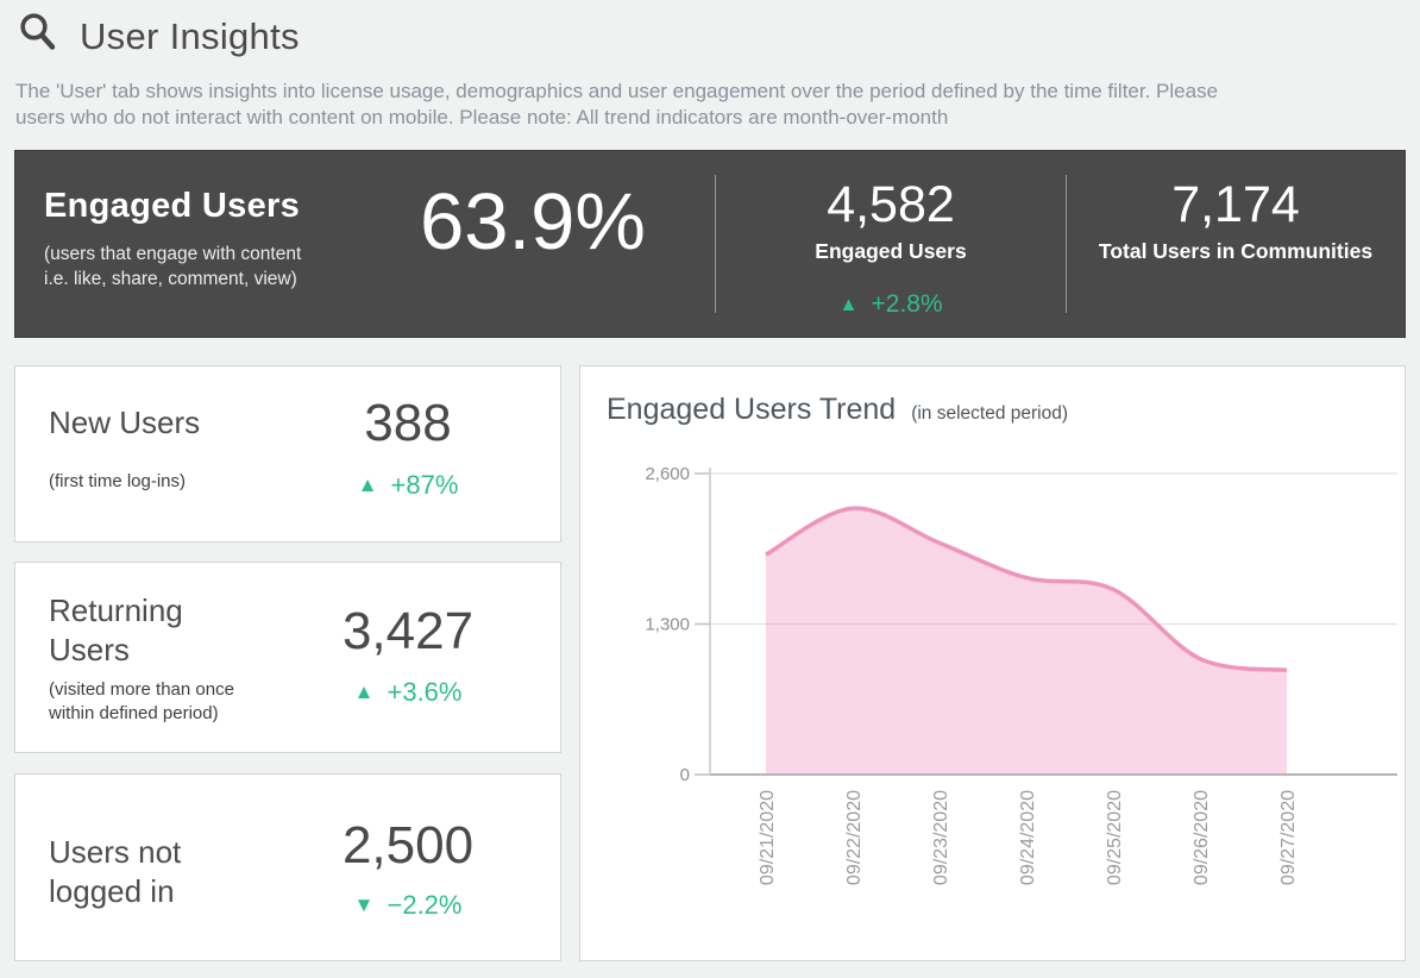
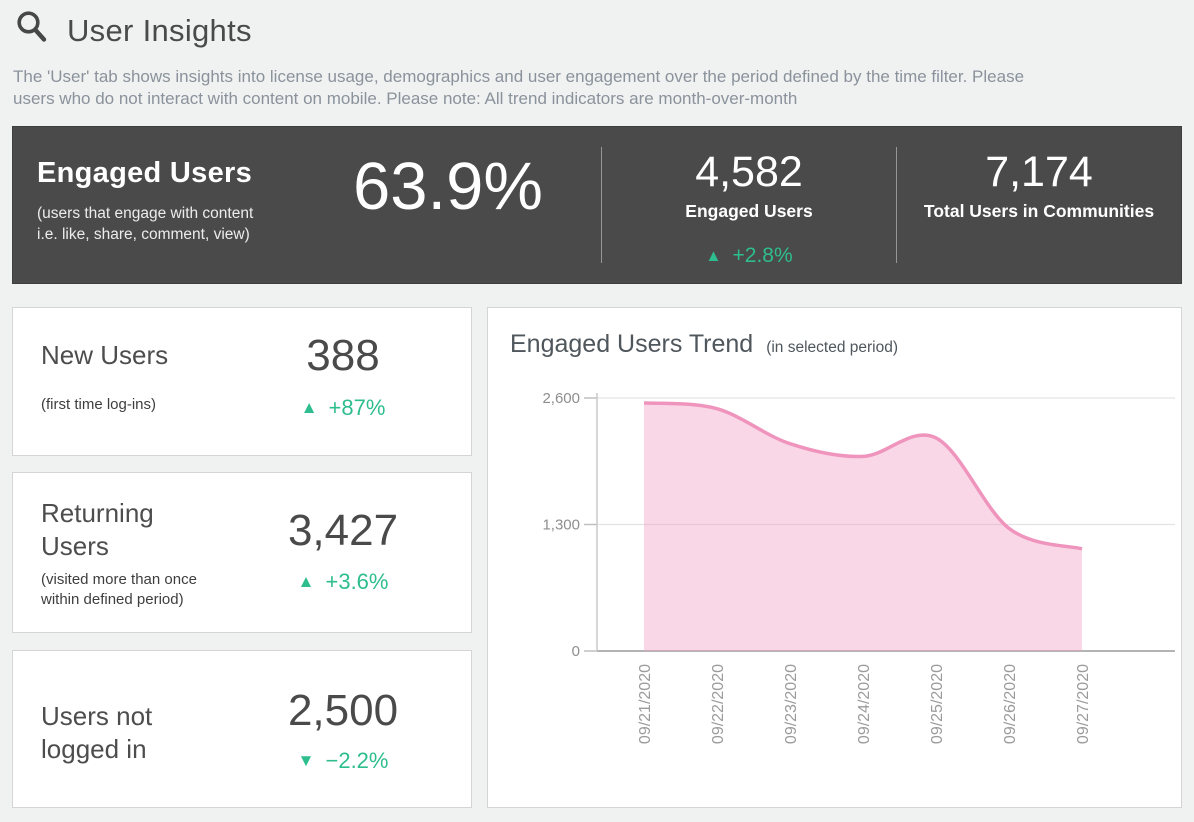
09/21/2020: 1900 -> 2600
09/22/2020: 2300 -> 2500
09/23/2020: 2000 -> 2100
09/24/2020: 1700 -> 2000
09/25/2020: 1600 -> 2200
09/26/2020: 1000 -> 1300
09/27/2020: 900 -> 1000
